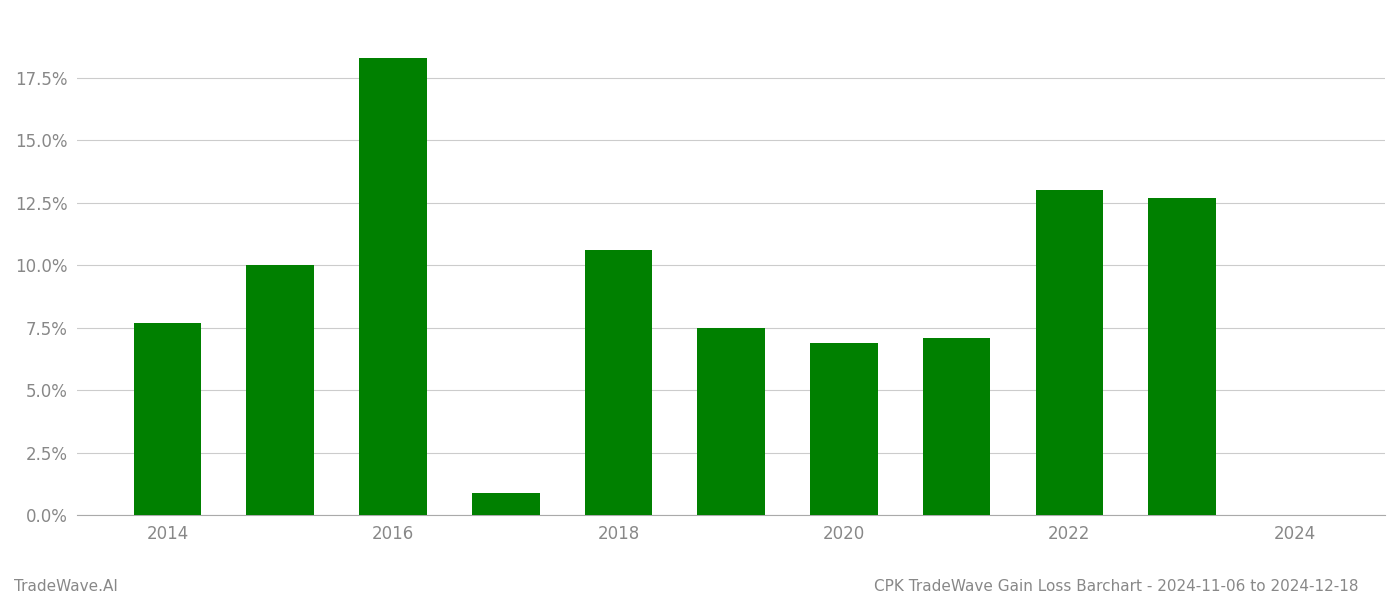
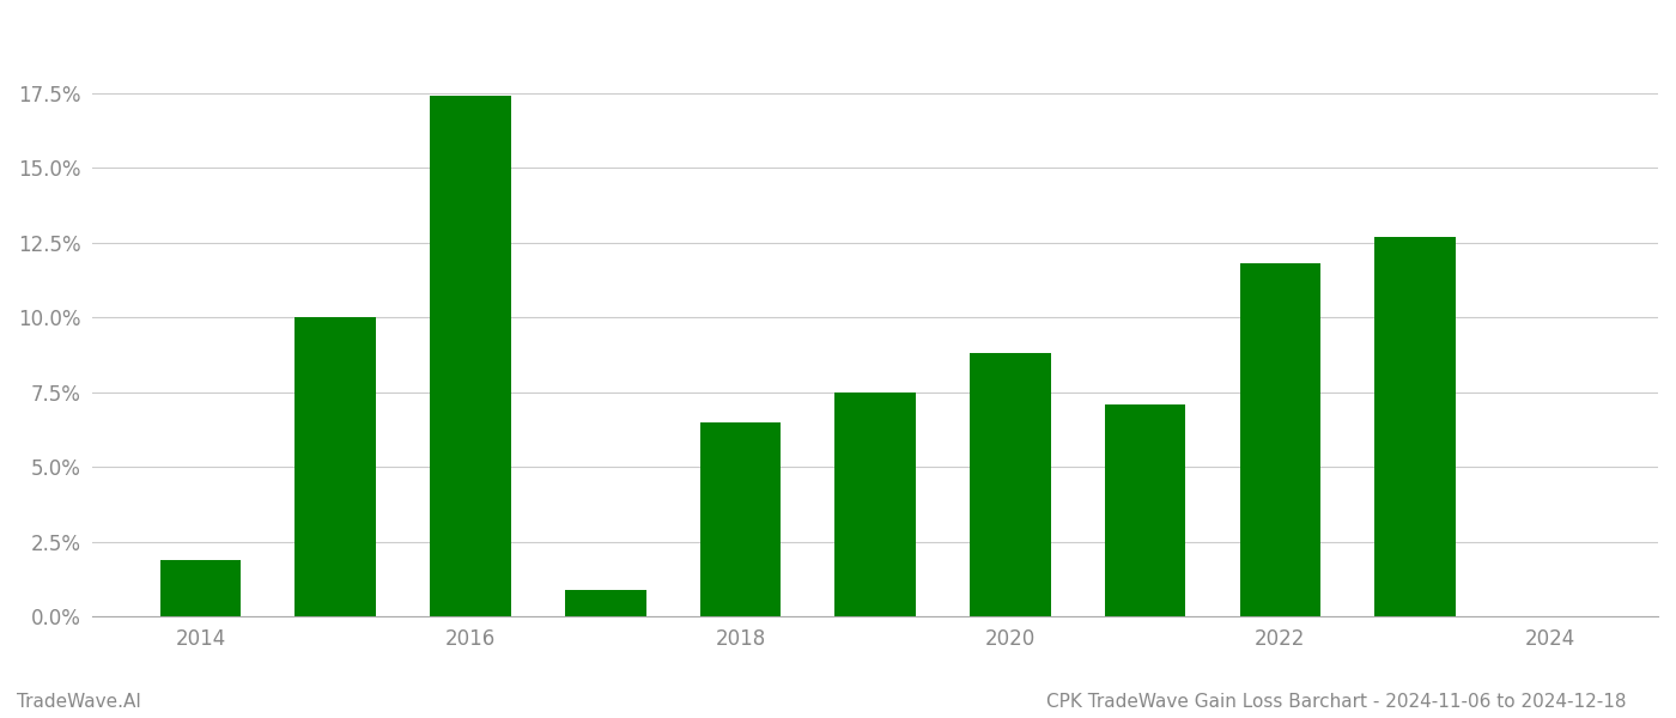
2014: 7.7% -> 1.9%
2016: 18.3% -> 17.4%
2018: 10.6% -> 6.5%
2020: 6.9% -> 8.8%
2022: 13.0% -> 11.8%
